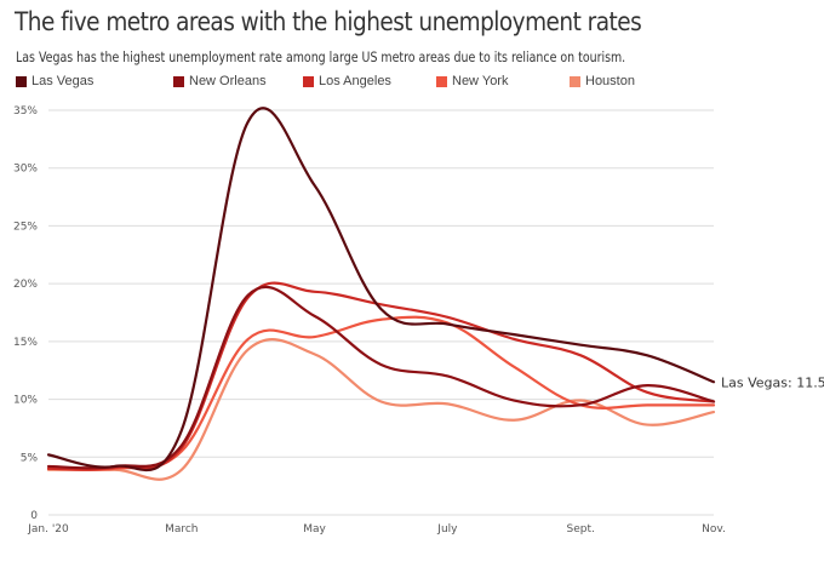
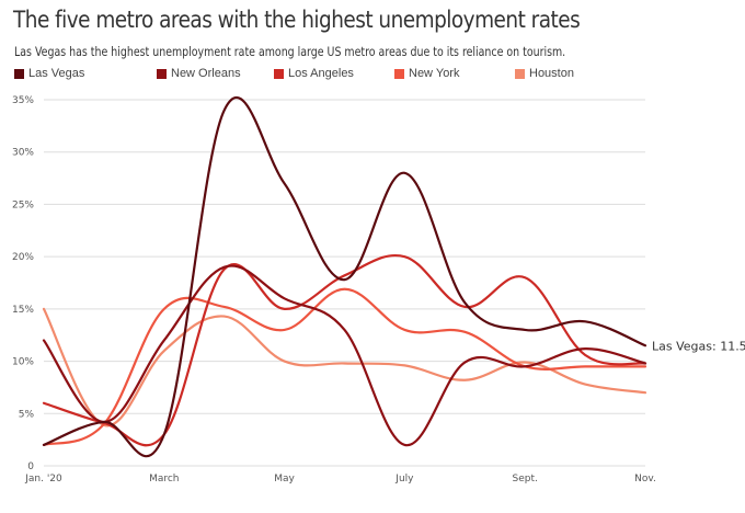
Las Vegas/Jan. '20: 5% -> 2%
New Orleans/Jan. '20: 4% -> 12%
Los Angeles/Jan. '20: 4% -> 6%
New York/Jan. '20: 4% -> 2%
Houston/Jan. '20: 4% -> 15%
Las Vegas/March: 7% -> 3%
New Orleans/March: 6% -> 12%
Los Angeles/March: 6% -> 3%
New York/March: 6% -> 15%
Houston/March: 4% -> 11%
Las Vegas/May: 28% -> 27%
New Orleans/May: 17% -> 16%
Los Angeles/May: 19% -> 15%
New York/May: 15% -> 13%
Houston/May: 14% -> 10%
Las Vegas/July: 16% -> 28%
New Orleans/July: 12% -> 2%
Los Angeles/July: 17% -> 20%
New York/July: 17% -> 13%
Las Vegas/Sept.: 15% -> 13%
Los Angeles/Sept.: 14% -> 18%
Houston/Nov.: 9% -> 7%
